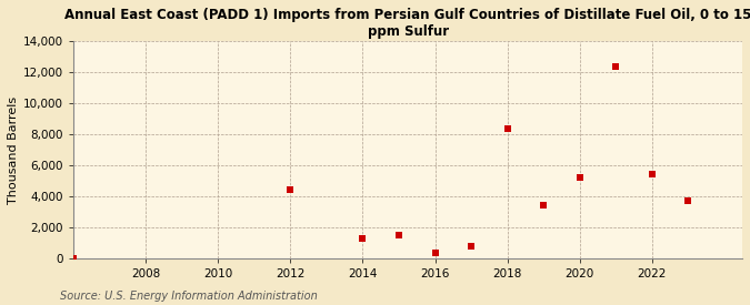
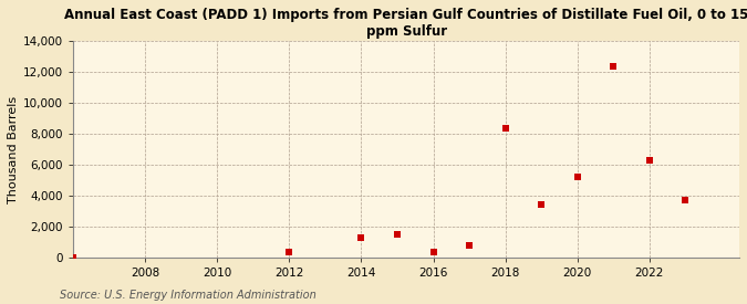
2012: 4,400 -> 300
2022: 5,400 -> 6,300
